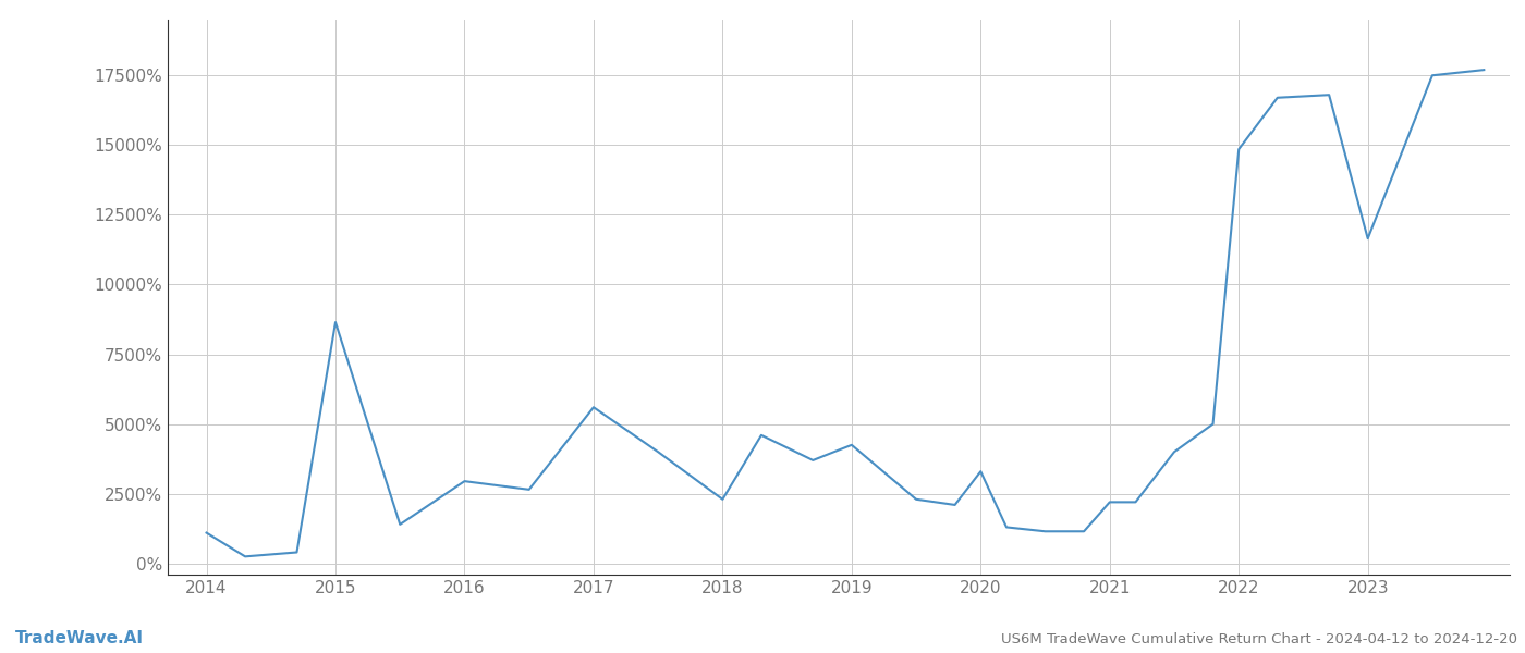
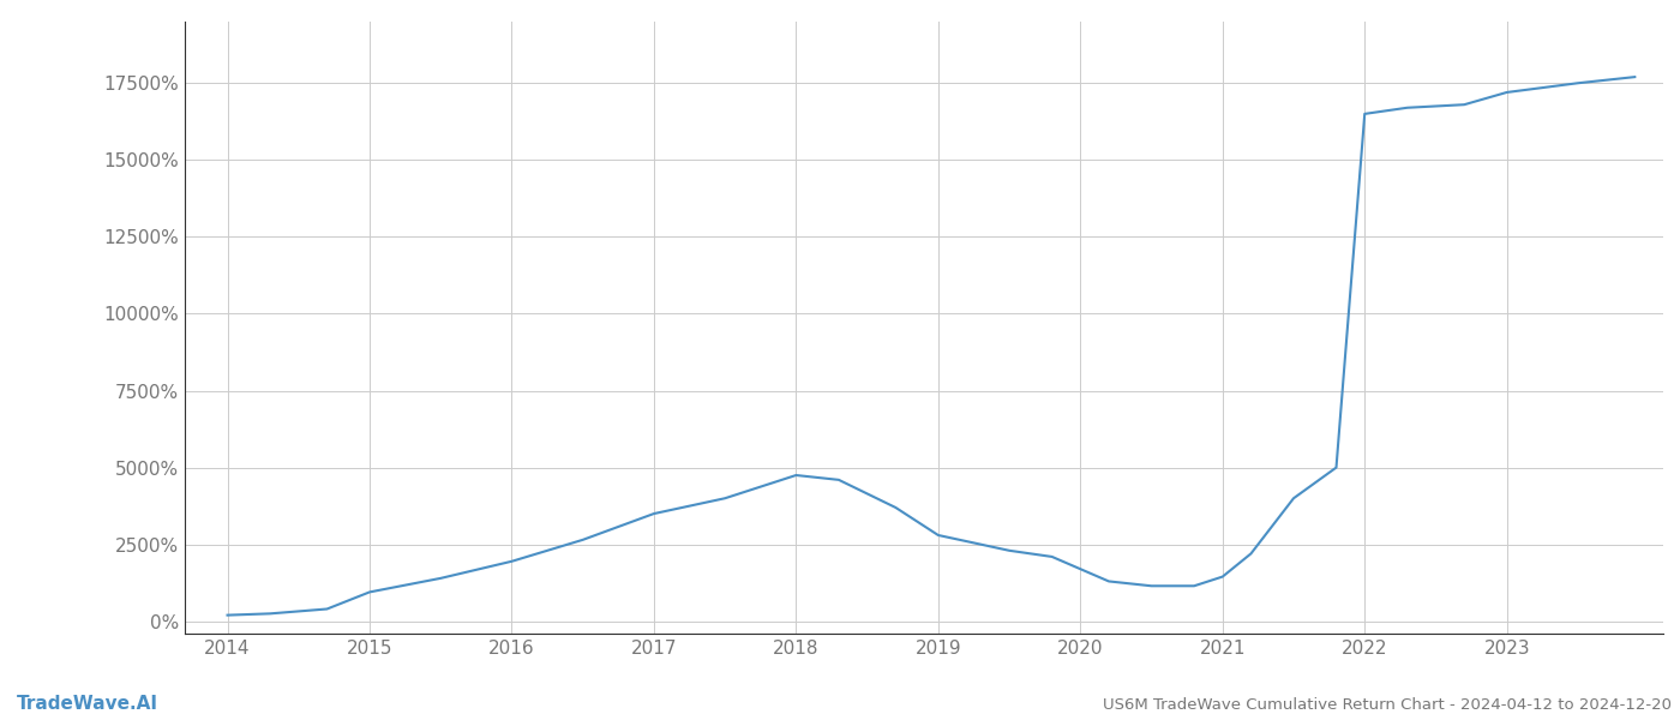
2014: 1100% -> 200%
2015: 8650% -> 950%
2016: 2950% -> 1950%
2017: 5600% -> 3500%
2018: 2300% -> 4750%
2019: 4250% -> 2800%
2020: 3300% -> 1700%
2021: 2200% -> 1450%
2022: 14850% -> 16500%
2023: 11650% -> 17200%
